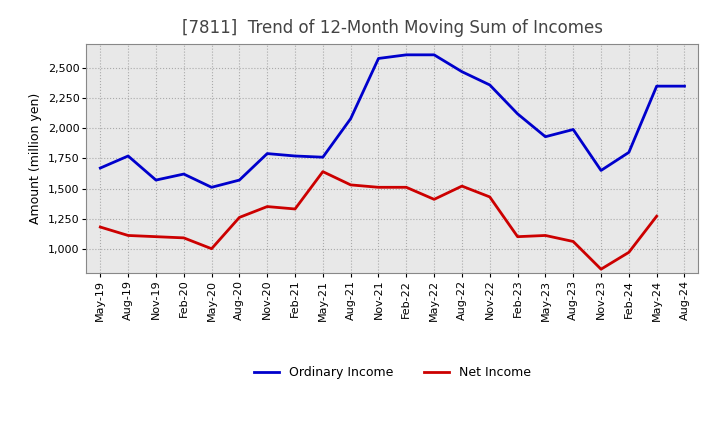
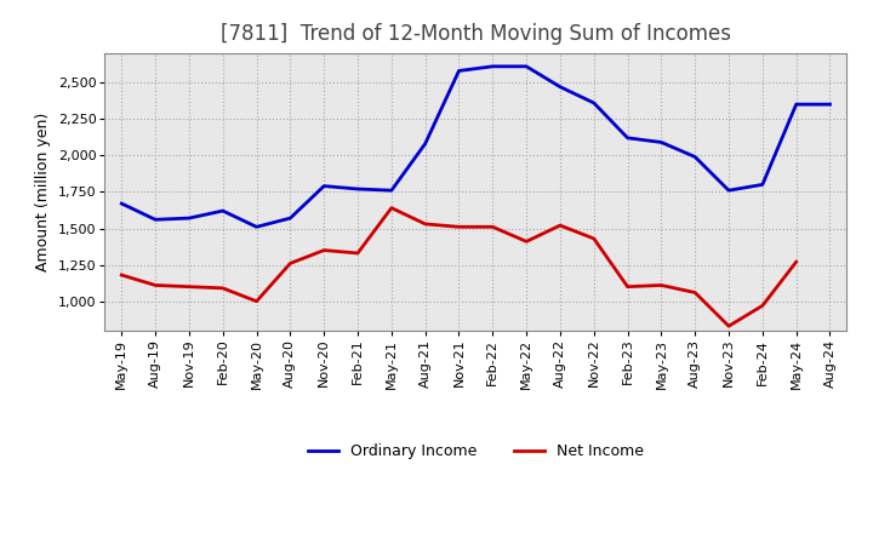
Ordinary Income/Aug-19: 1,770 -> 1,560
Ordinary Income/May-23: 1,930 -> 2,090
Ordinary Income/Nov-23: 1,650 -> 1,760
